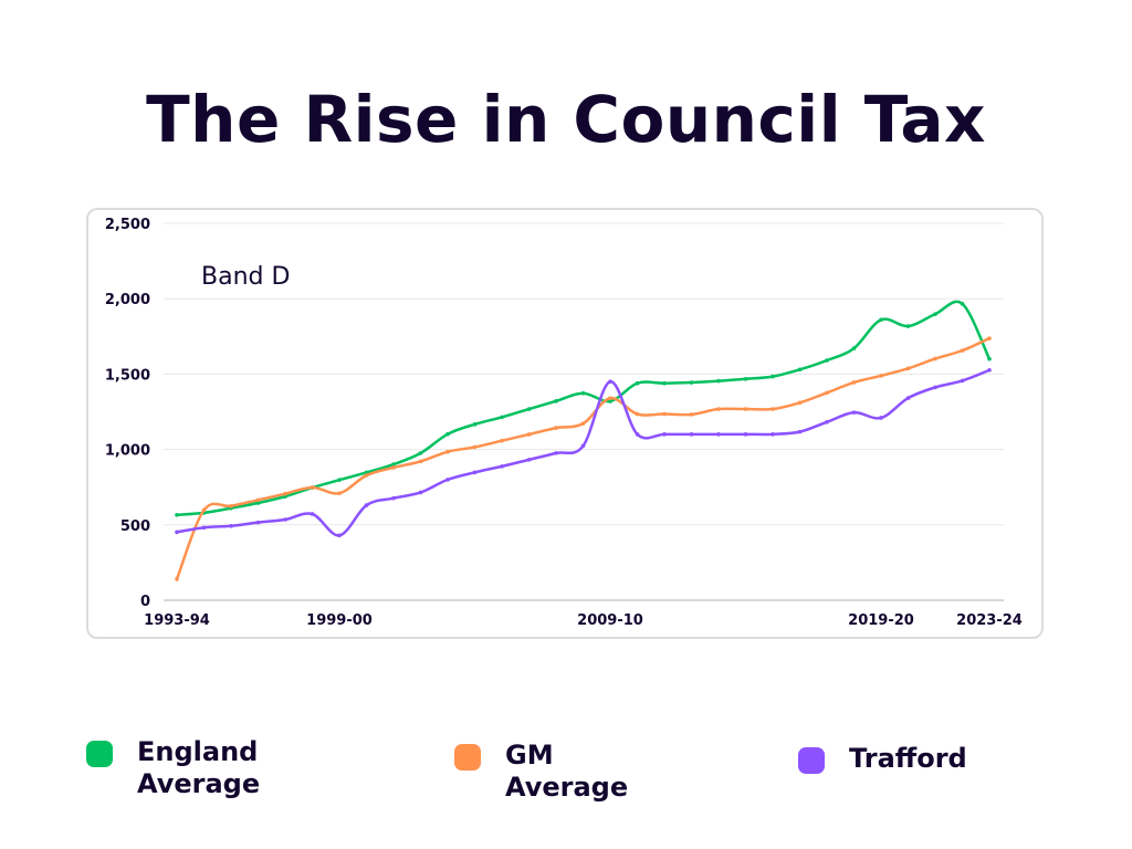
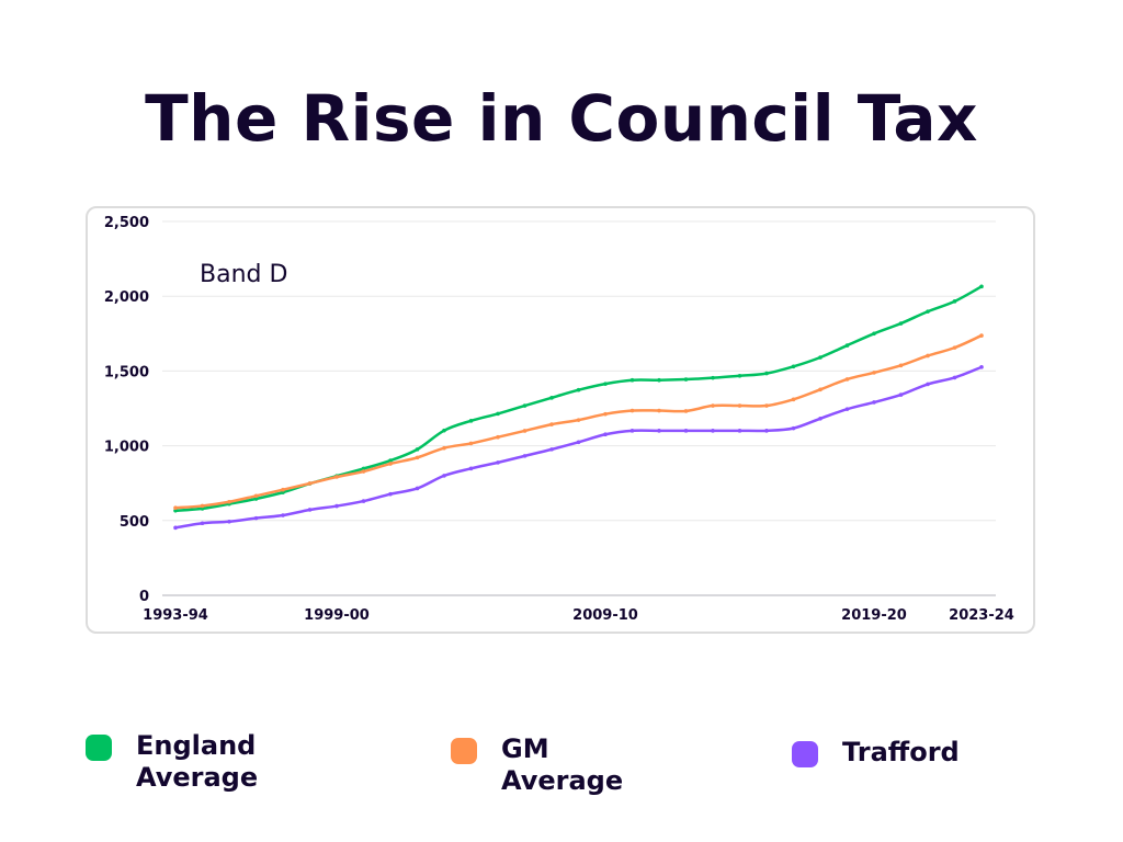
GM Average/1993-94: 140 -> 580
GM Average/1999-00: 710 -> 790
Trafford/1999-00: 430 -> 600
England Average/2009-10: 1320 -> 1410
GM Average/2009-10: 1340 -> 1210
Trafford/2009-10: 1450 -> 1080
England Average/2019-20: 1860 -> 1750
Trafford/2019-20: 1210 -> 1290
England Average/2023-24: 1600 -> 2060
